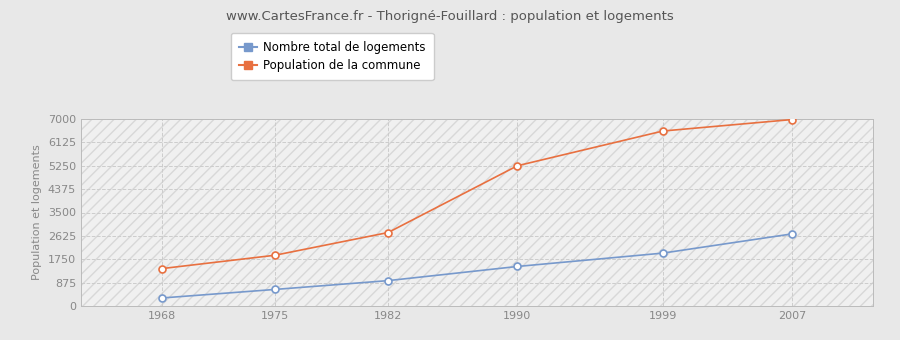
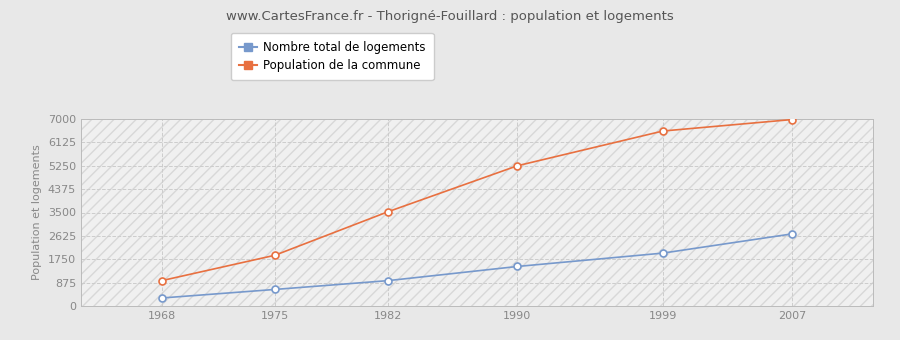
Population de la commune/1968: 1400 -> 950
Population de la commune/1982: 2750 -> 3530
